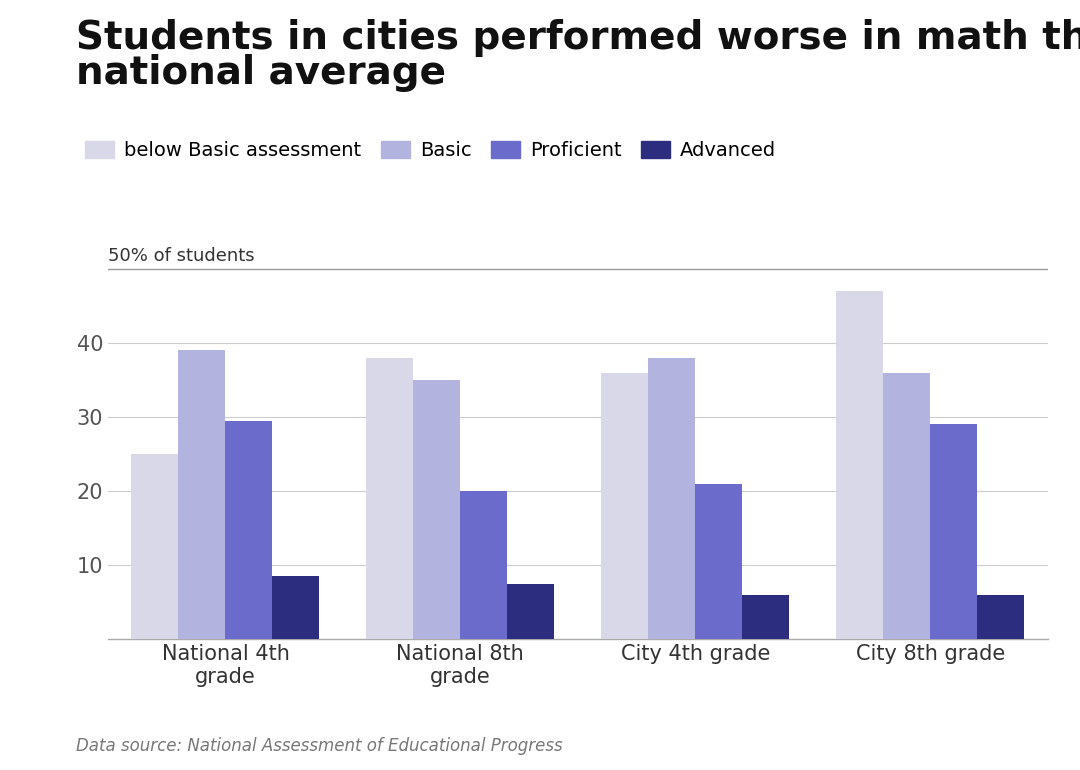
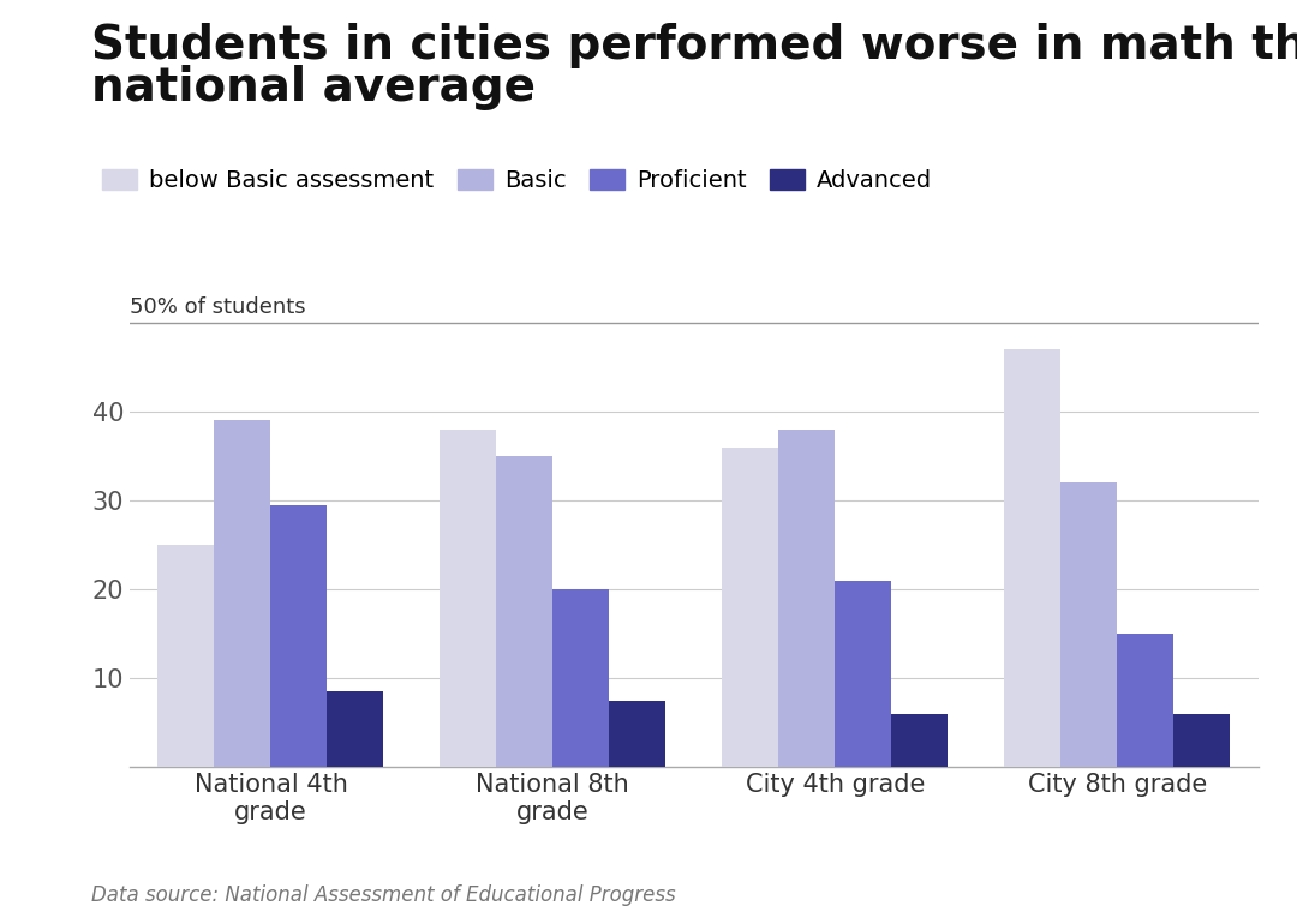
Basic/City 8th grade: 36 -> 32
Proficient/City 8th grade: 29.0 -> 15.0
